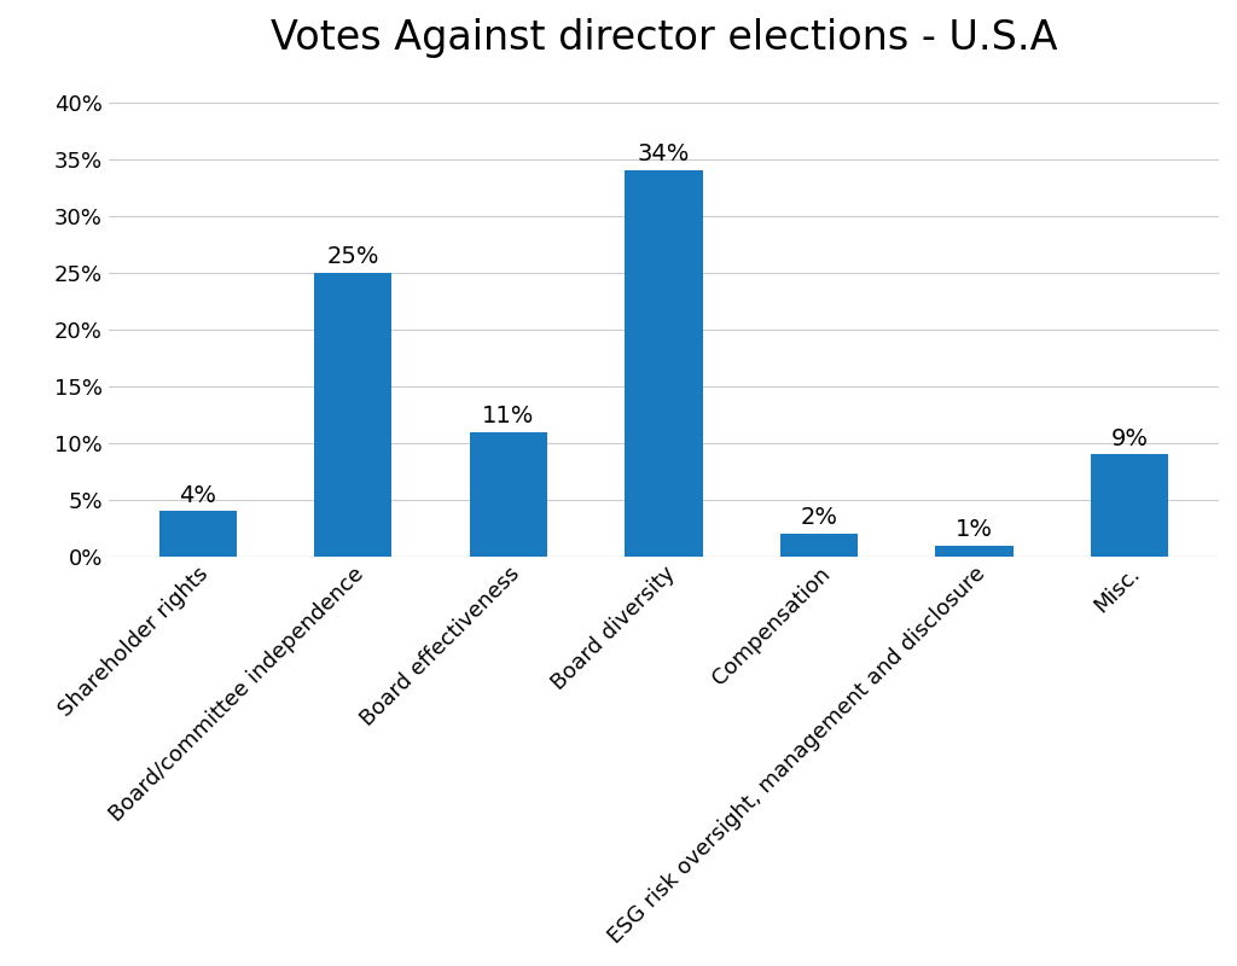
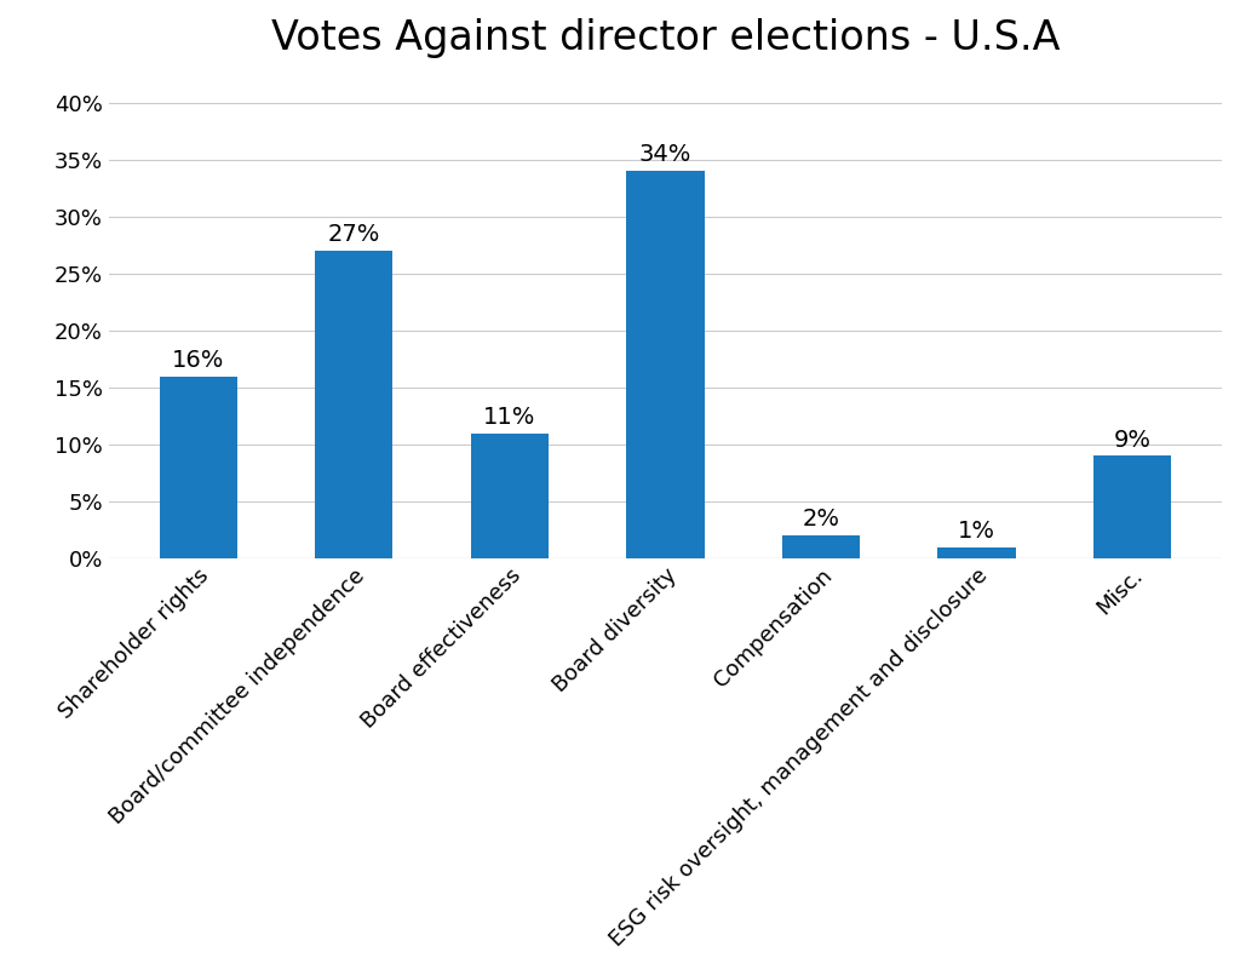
Shareholder rights: 4% -> 16%
Board/committee independence: 25% -> 27%
